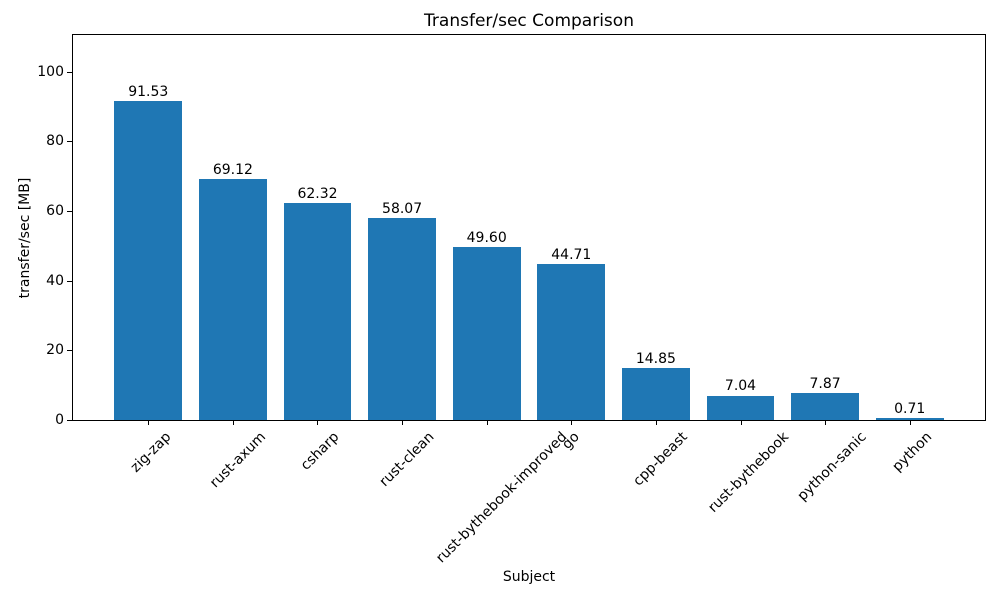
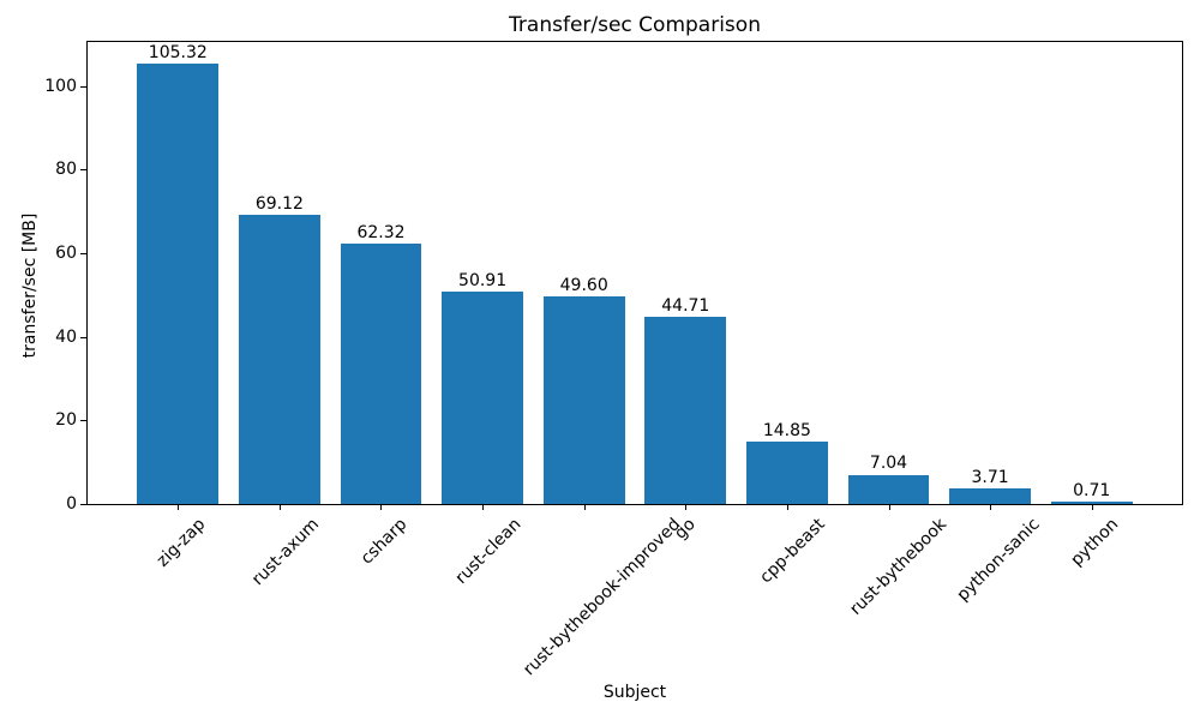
zig-zap: 91.53 -> 105.32
rust-clean: 58.07 -> 50.91
python-sanic: 7.87 -> 3.71
